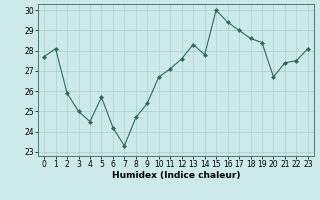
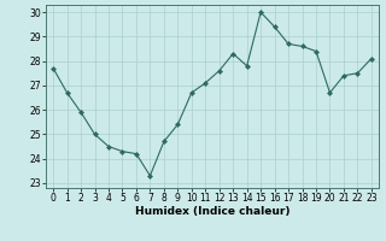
1: 28.1 -> 26.7
5: 25.7 -> 24.3
17: 29.0 -> 28.7
